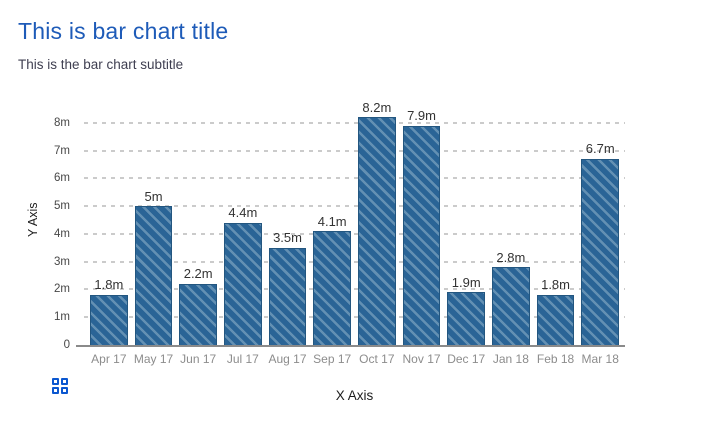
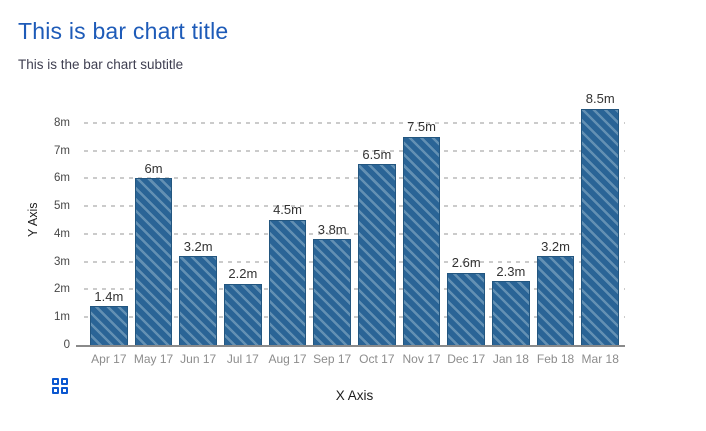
Apr 17: 1.8m -> 1.4m
May 17: 5m -> 6m
Jun 17: 2.2m -> 3.2m
Jul 17: 4.4m -> 2.2m
Aug 17: 3.5m -> 4.5m
Sep 17: 4.1m -> 3.8m
Oct 17: 8.2m -> 6.5m
Nov 17: 7.9m -> 7.5m
Dec 17: 1.9m -> 2.6m
Jan 18: 2.8m -> 2.3m
Feb 18: 1.8m -> 3.2m
Mar 18: 6.7m -> 8.5m
